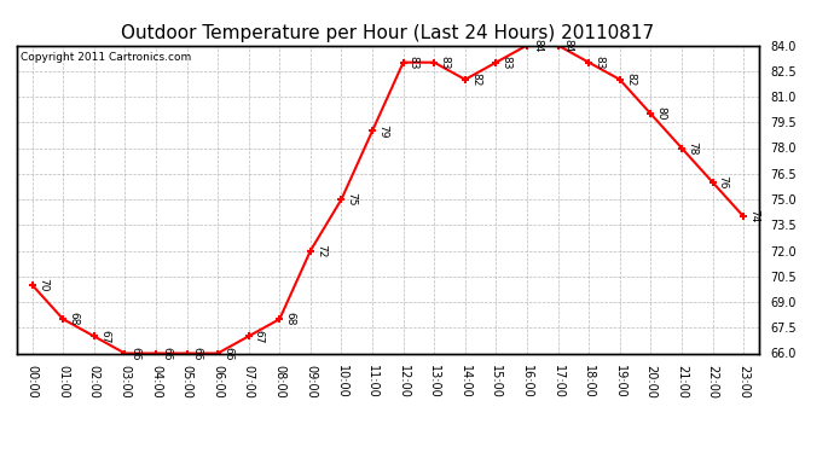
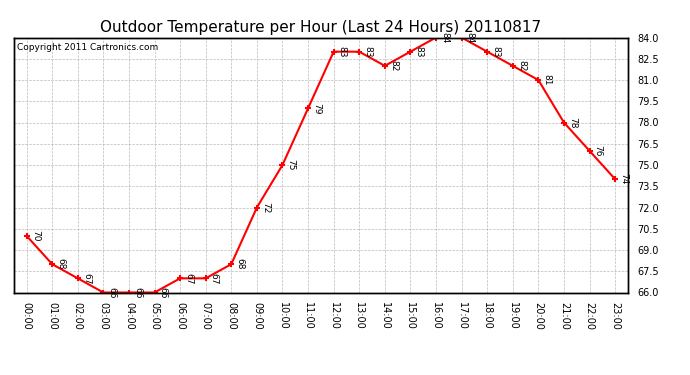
06:00: 66 -> 67
20:00: 80 -> 81
